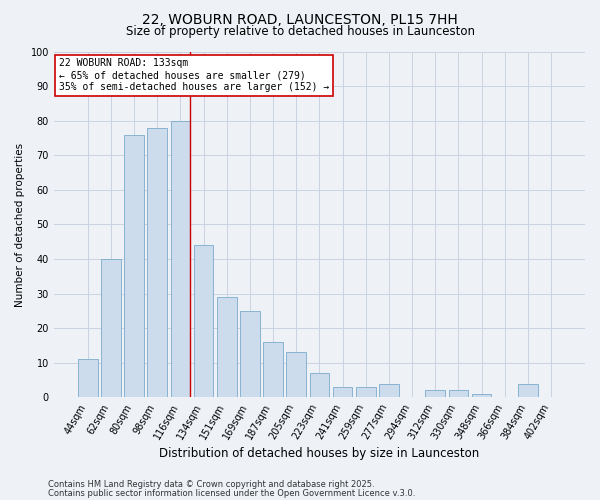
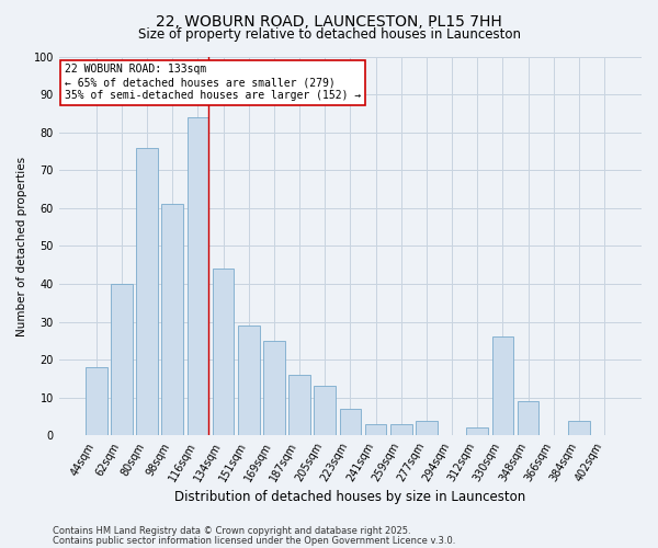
44sqm: 11 -> 18
98sqm: 78 -> 61
116sqm: 80 -> 84
330sqm: 2 -> 26
348sqm: 1 -> 9
